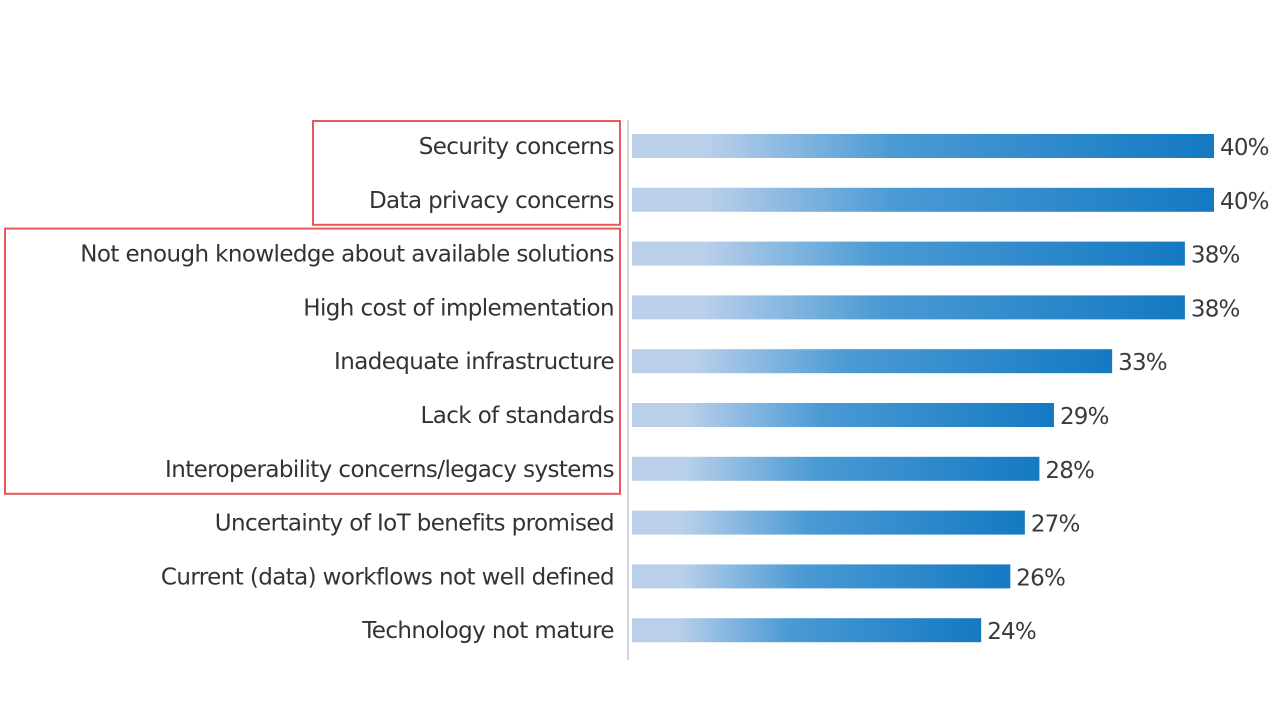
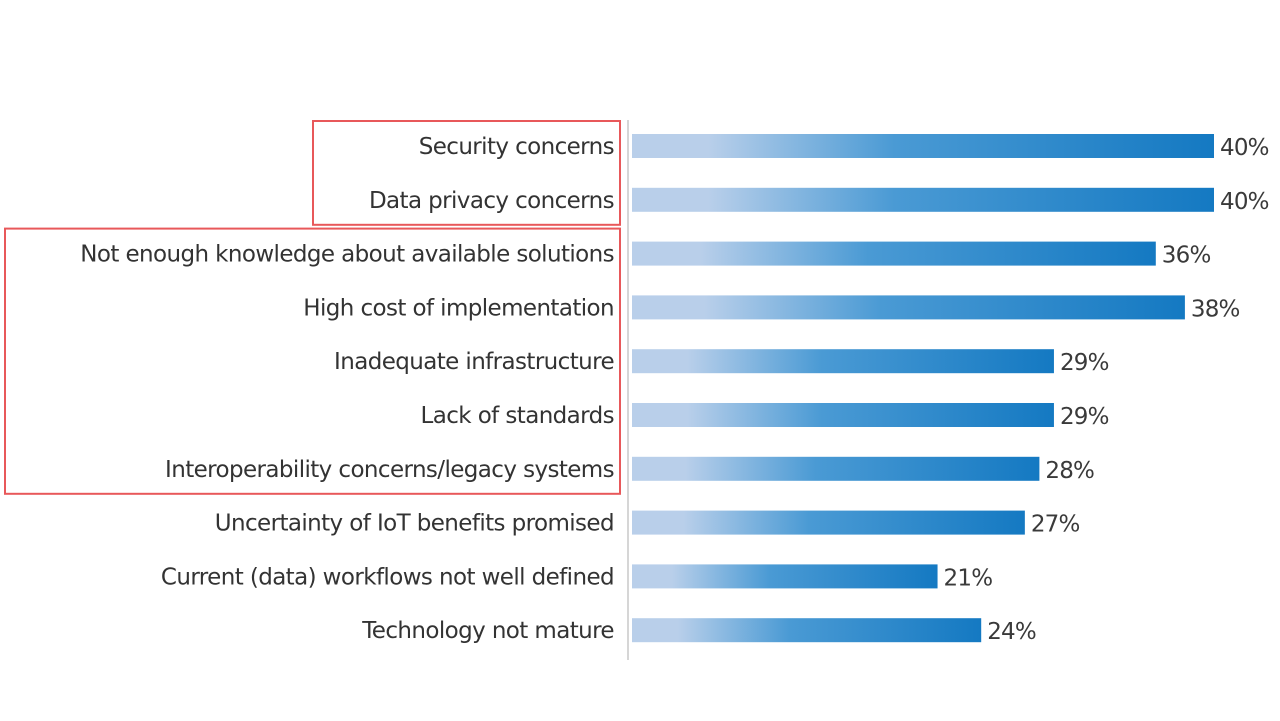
Not enough knowledge about available solutions: 38% -> 36%
Inadequate infrastructure: 33% -> 29%
Current (data) workflows not well defined: 26% -> 21%
